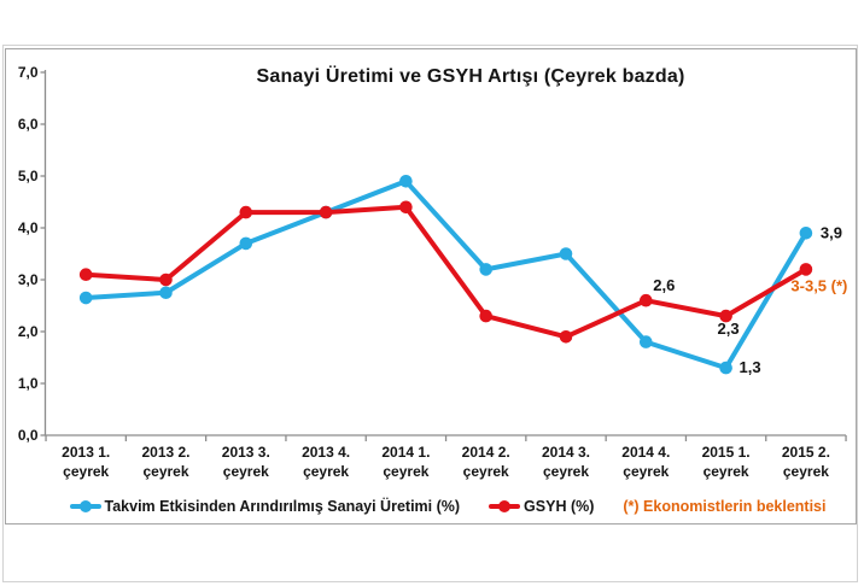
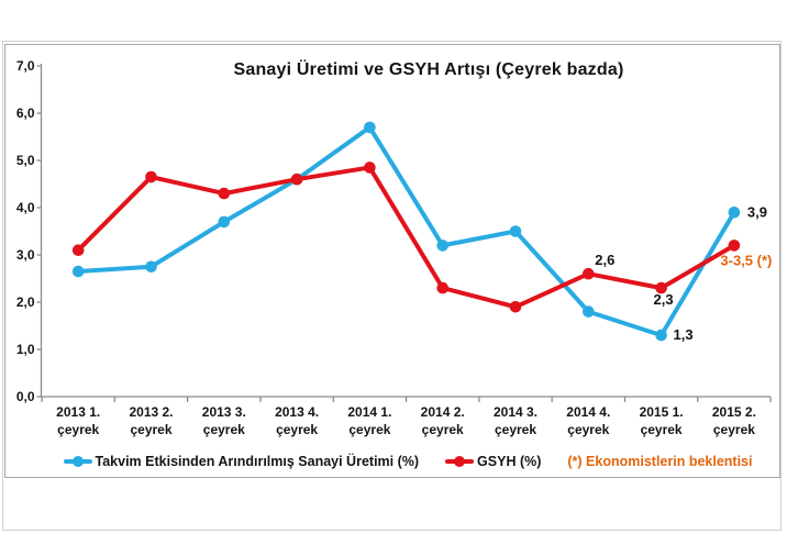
GSYH (%)/2013 2. çeyrek: 3,0 -> 4,7
Takvim Etkisinden Arındırılmış Sanayi Üretimi (%)/2013 4. çeyrek: 4,3 -> 4,6
GSYH (%)/2013 4. çeyrek: 4,3 -> 4,6
Takvim Etkisinden Arındırılmış Sanayi Üretimi (%)/2014 1. çeyrek: 4,9 -> 5,7
GSYH (%)/2014 1. çeyrek: 4,4 -> 4,8
